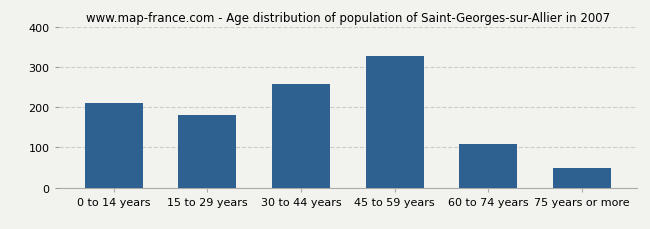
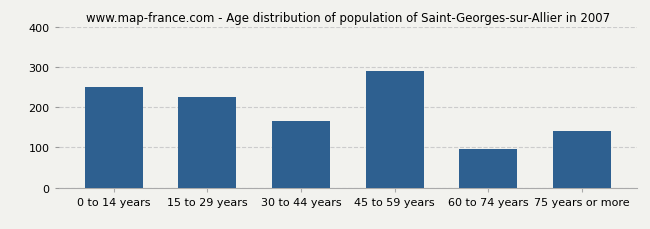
0 to 14 years: 210 -> 250
15 to 29 years: 180 -> 225
30 to 44 years: 258 -> 165
45 to 59 years: 328 -> 290
60 to 74 years: 108 -> 95
75 years or more: 48 -> 140
